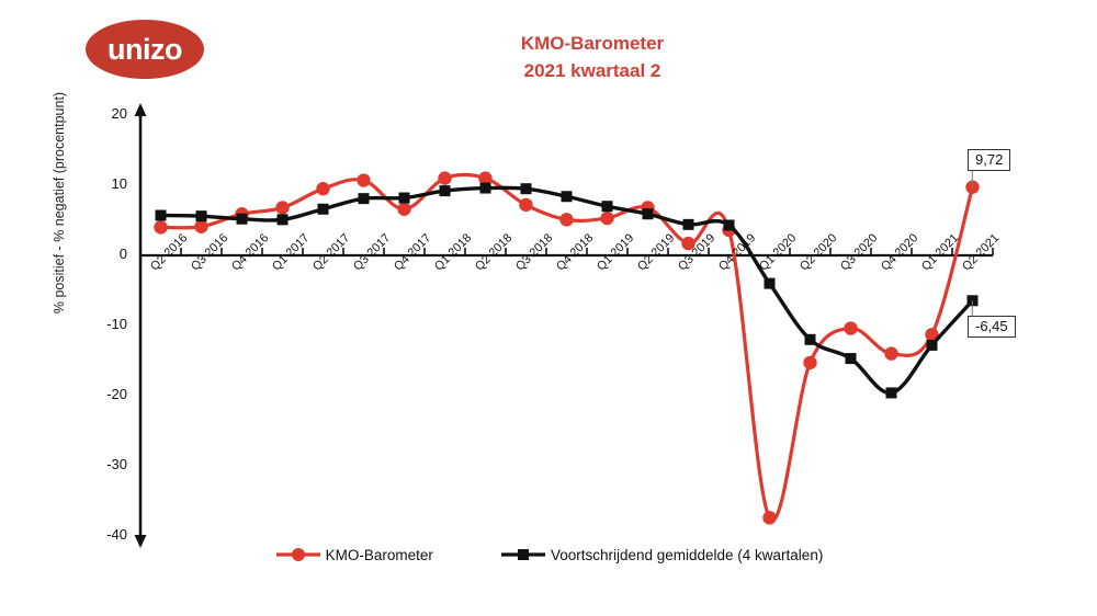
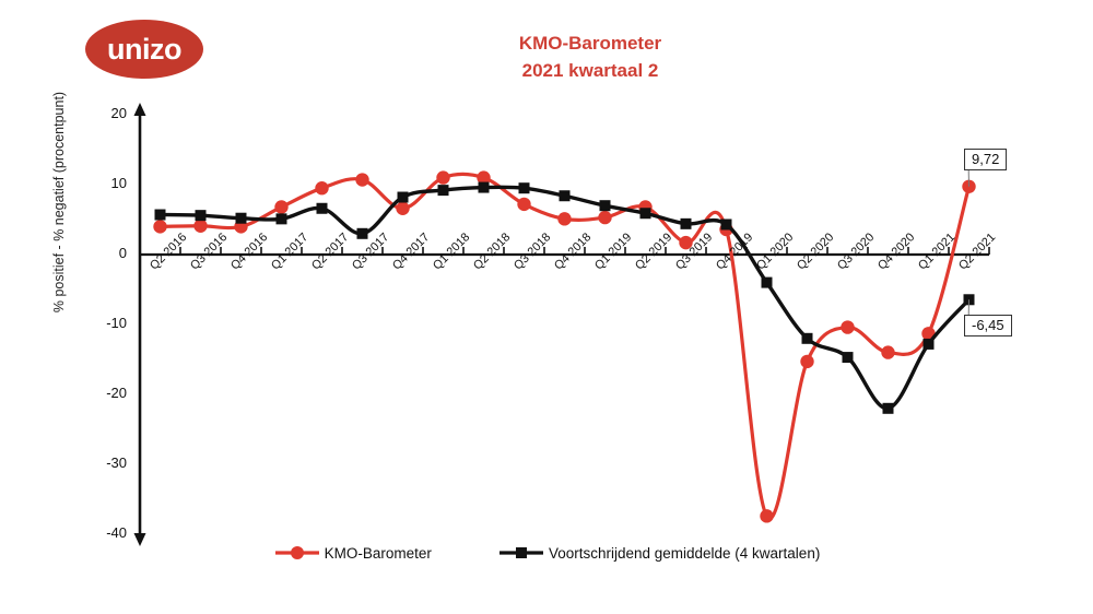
KMO-Barometer/Q4 2016: 6 -> 4
Voortschrijdend gemiddelde (4 kwartalen)/Q3 2017: 8 -> 3
Voortschrijdend gemiddelde (4 kwartalen)/Q4 2020: -20 -> -22
